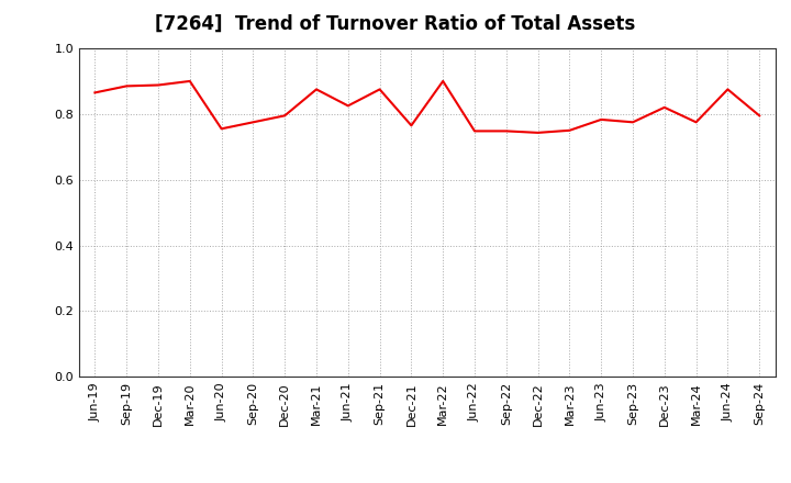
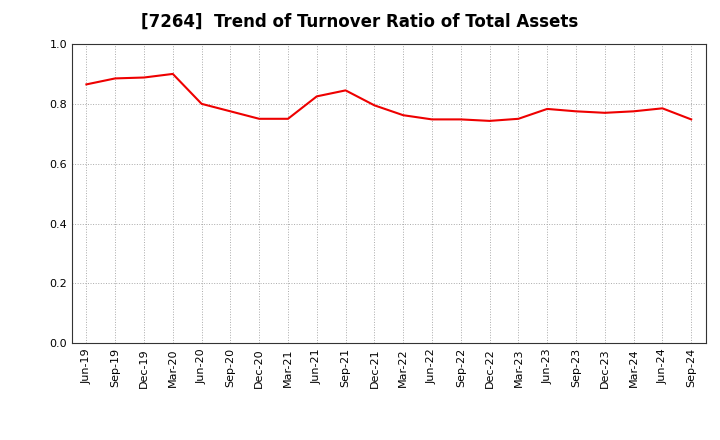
Jun-20: 0.755 -> 0.800
Dec-20: 0.795 -> 0.750
Mar-21: 0.875 -> 0.750
Sep-21: 0.875 -> 0.845
Dec-21: 0.765 -> 0.795
Mar-22: 0.900 -> 0.762
Dec-23: 0.820 -> 0.770
Jun-24: 0.875 -> 0.785
Sep-24: 0.795 -> 0.748
